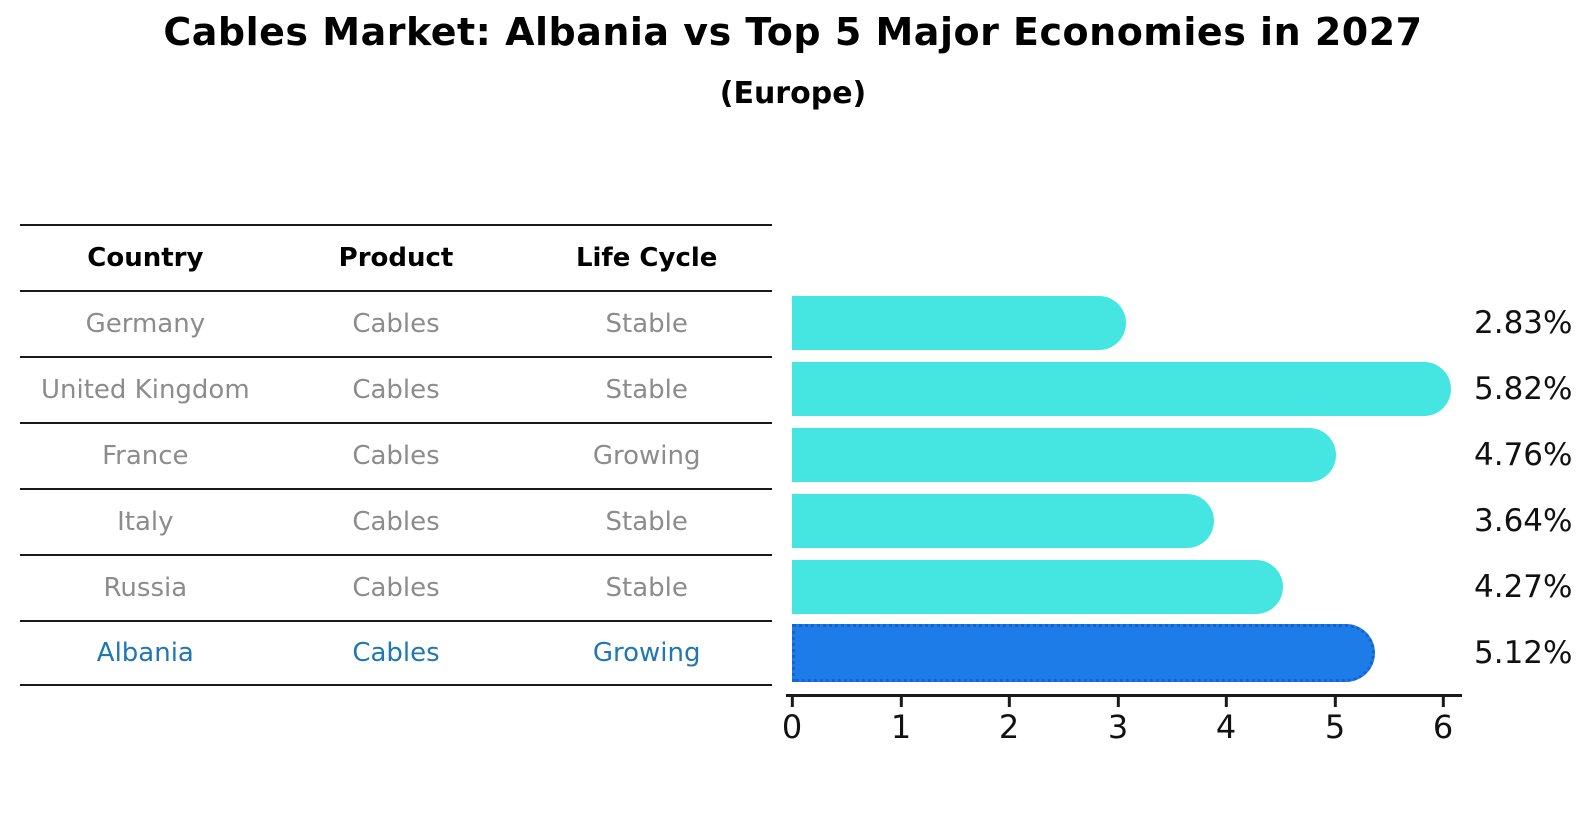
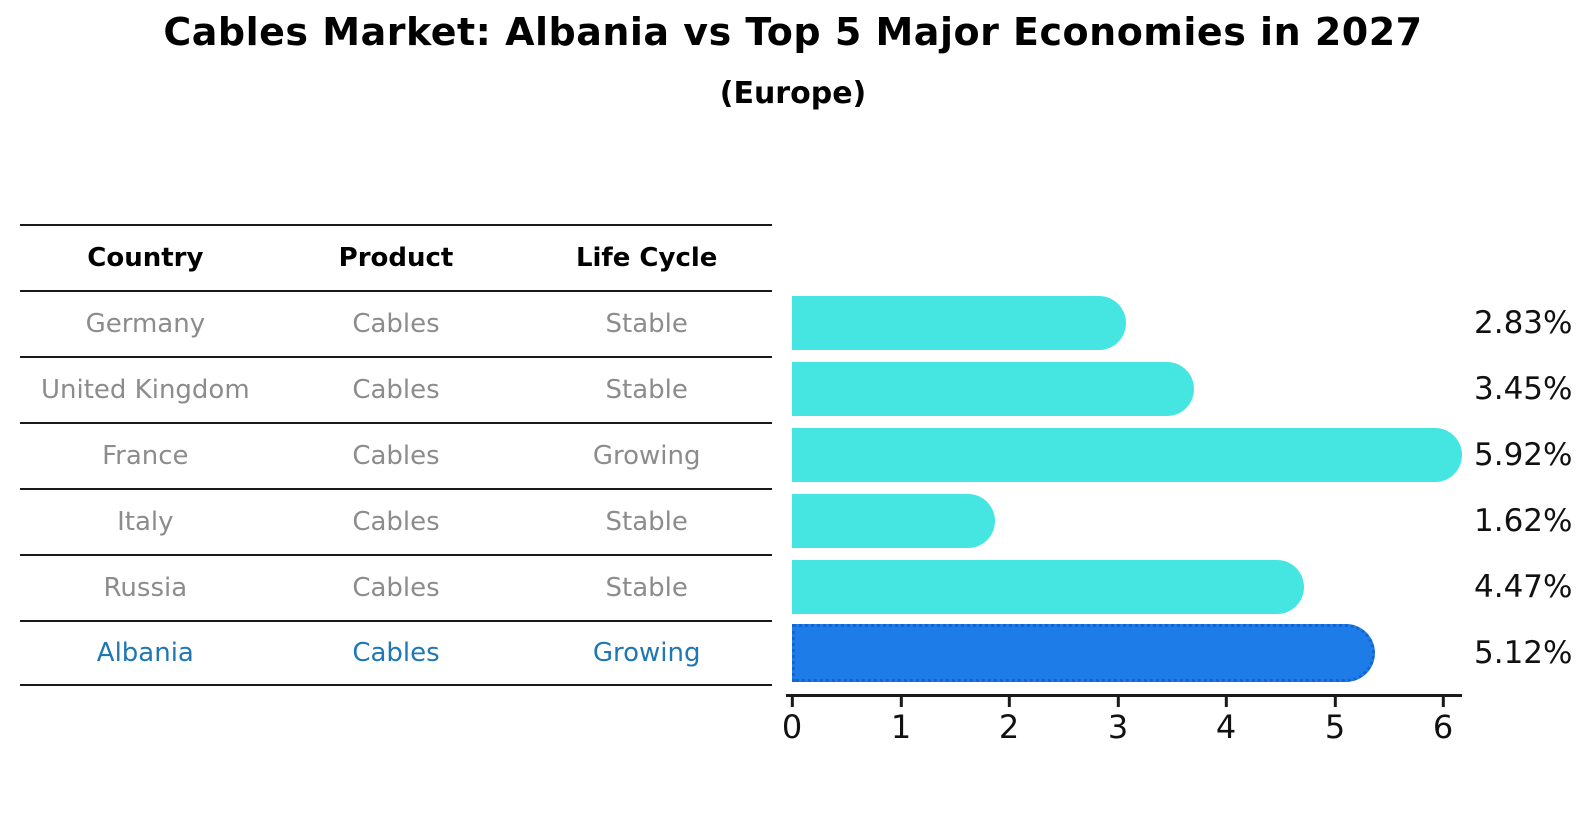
United Kingdom: 5.82% -> 3.45%
France: 4.76% -> 5.92%
Italy: 3.64% -> 1.62%
Russia: 4.27% -> 4.47%
